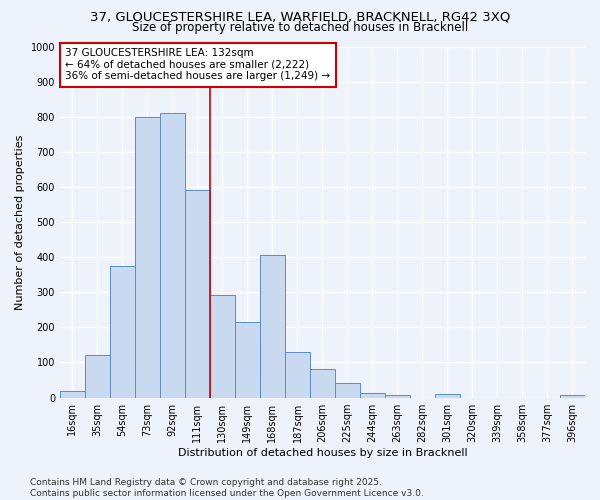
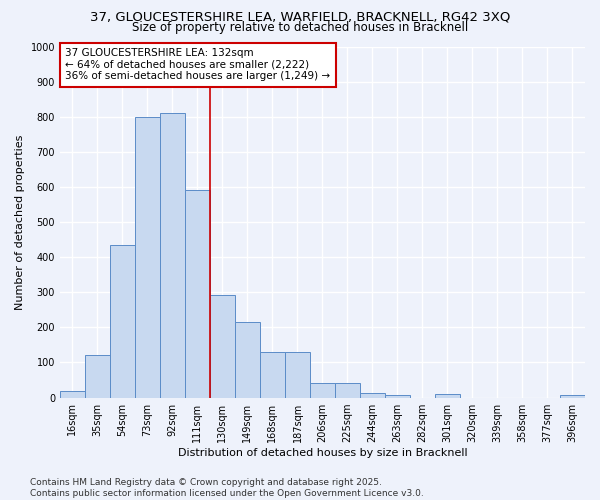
54sqm: 375 -> 435
168sqm: 405 -> 130
206sqm: 80 -> 42
